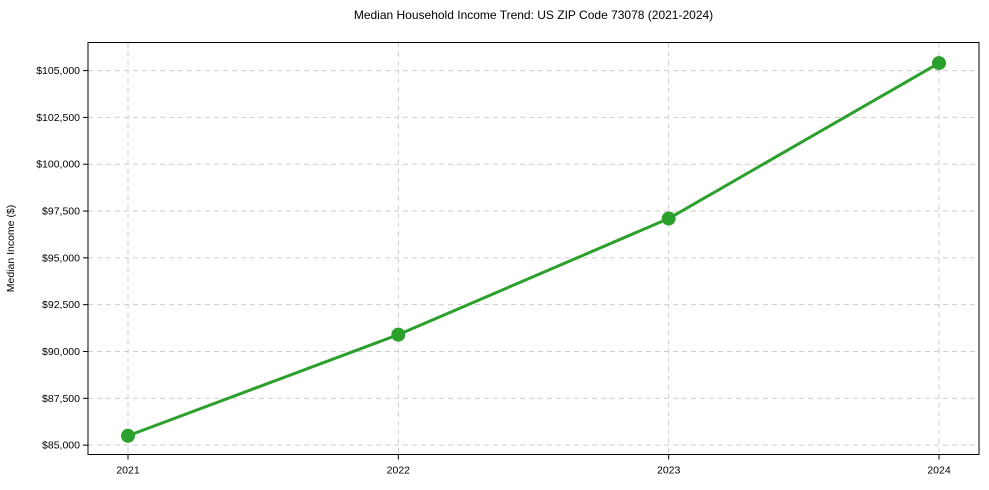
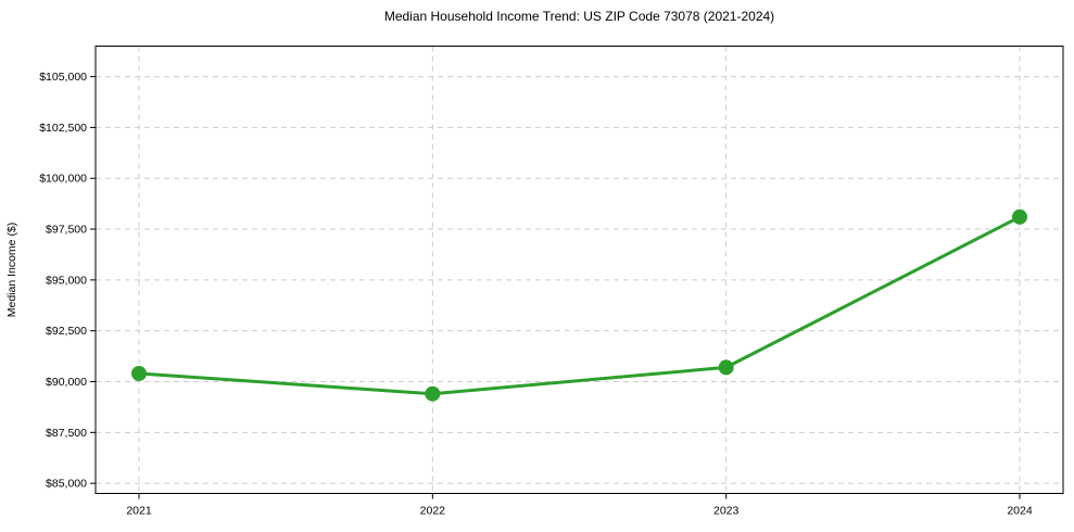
2021: $85500 -> $90400
2022: $90900 -> $89400
2023: $97100 -> $90700
2024: $105400 -> $98100
